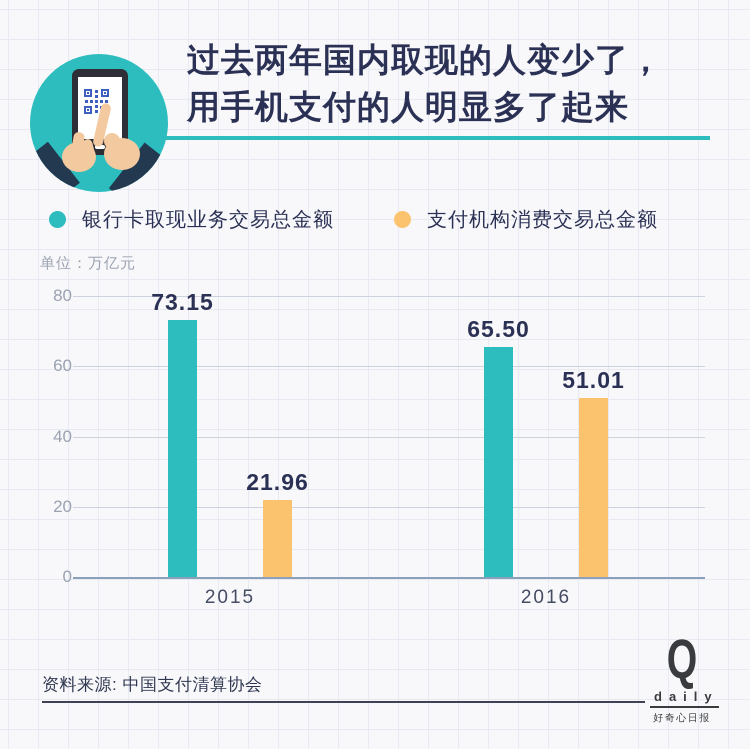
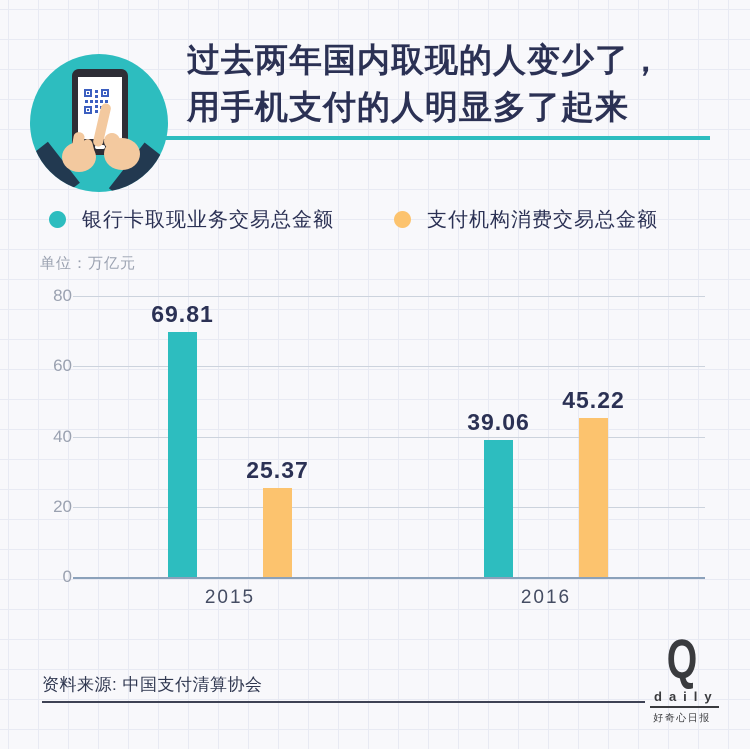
银行卡取现业务交易总金额/2015: 73.15 -> 69.81
支付机构消费交易总金额/2015: 21.96 -> 25.37
银行卡取现业务交易总金额/2016: 65.50 -> 39.06
支付机构消费交易总金额/2016: 51.01 -> 45.22
